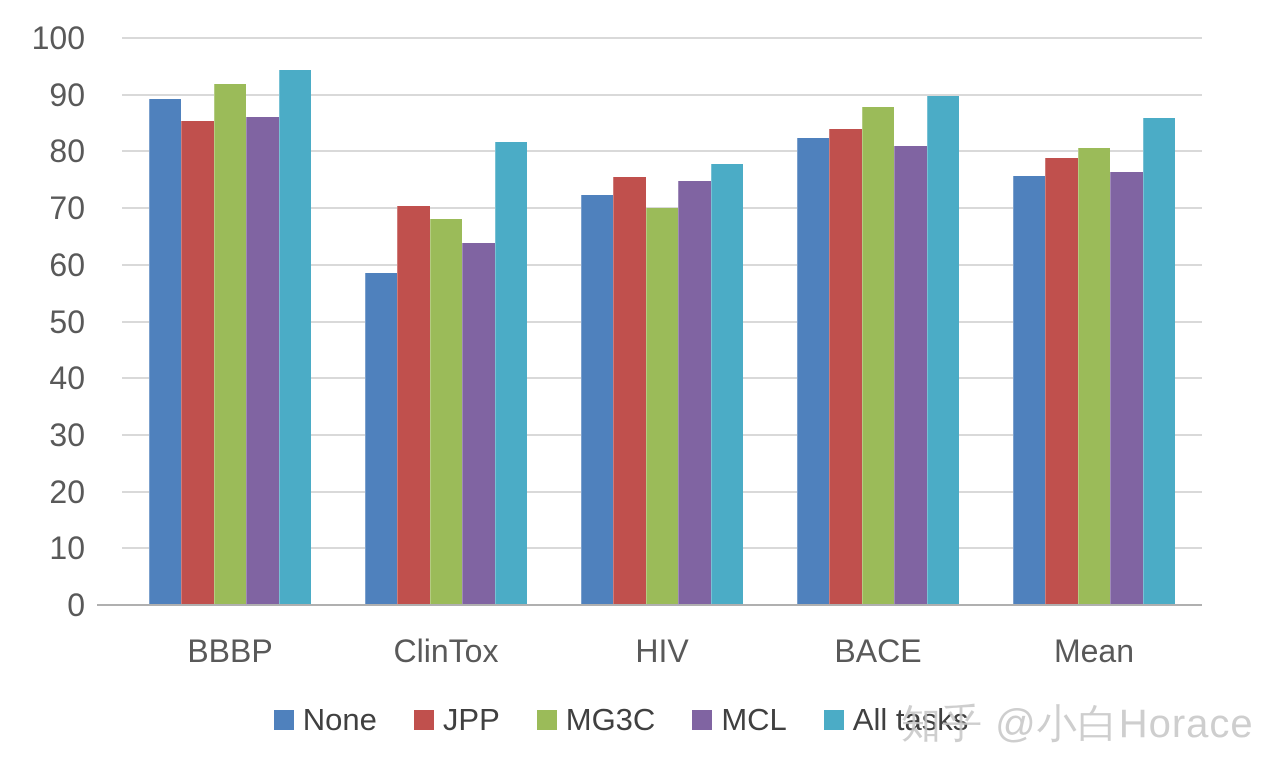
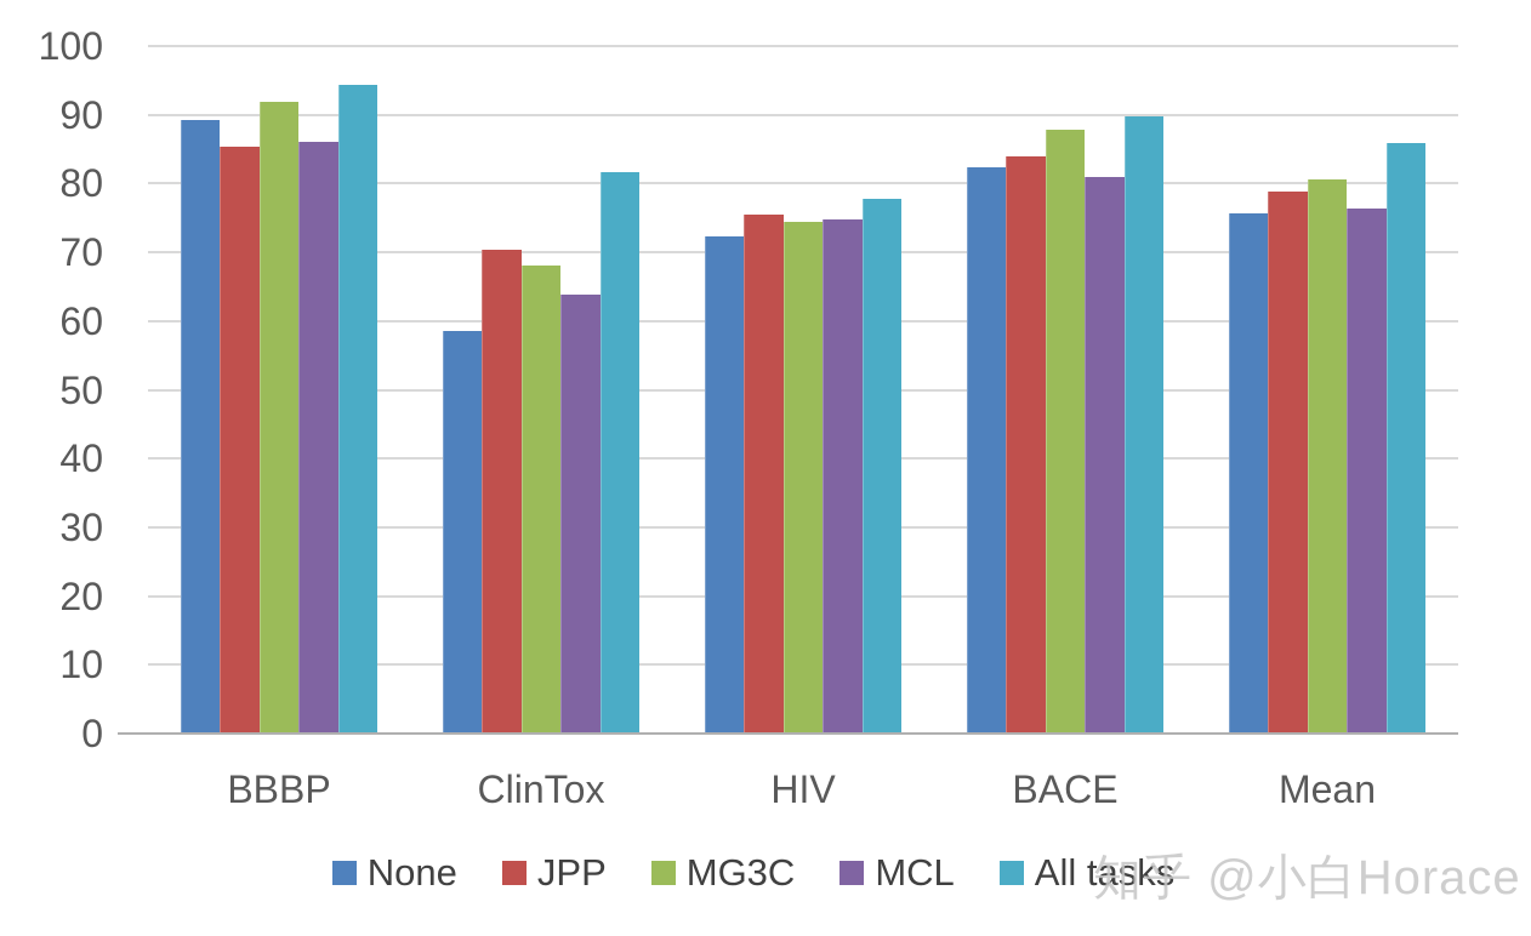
MG3C/HIV: 70 -> 74
